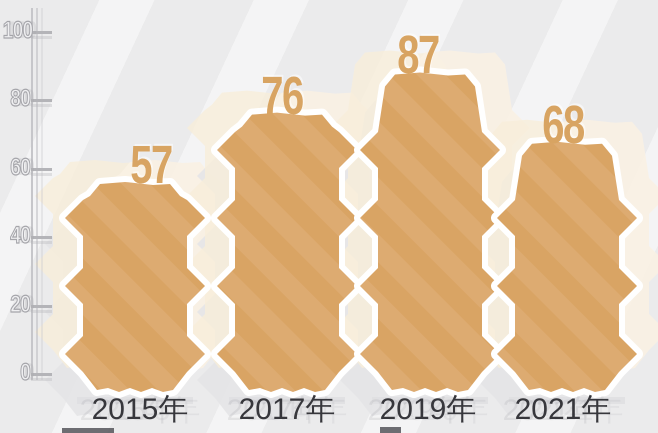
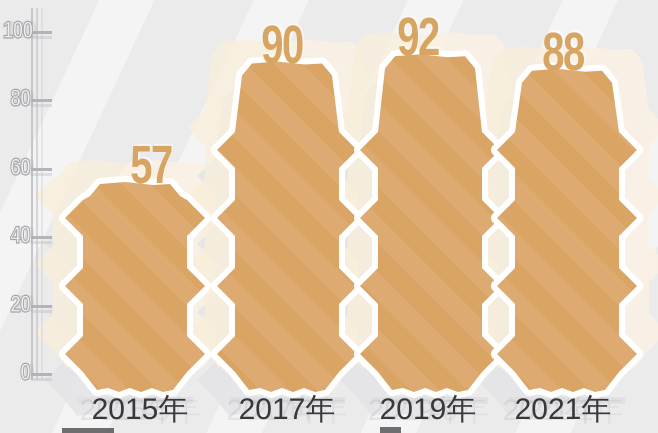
2017年: 76 -> 90
2019年: 87 -> 92
2021年: 68 -> 88
